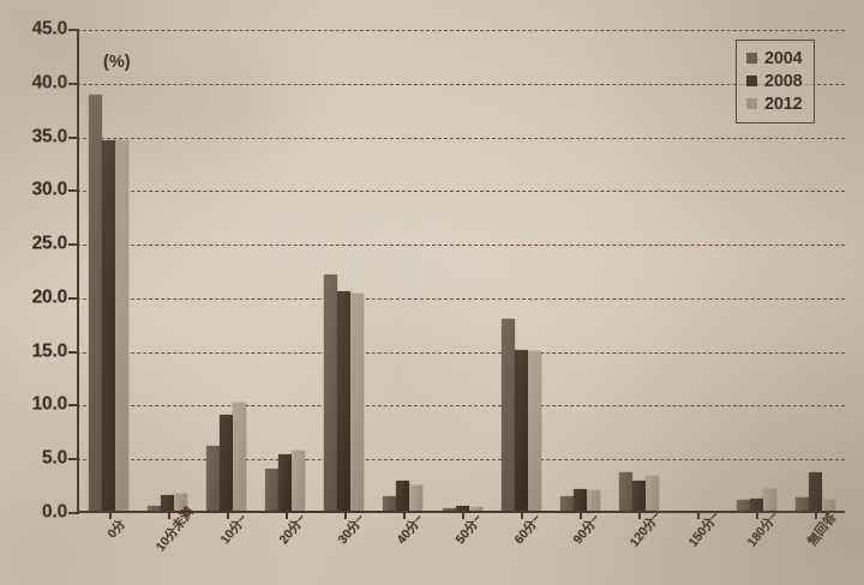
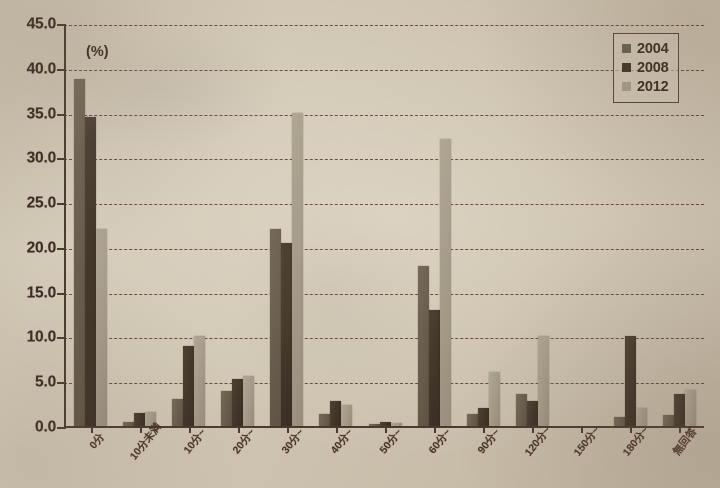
2012/0分: 34 -> 22
2004/10分~: 6 -> 3
2012/30分~: 20 -> 35
2008/60分~: 15 -> 13
2012/60分~: 15 -> 32
2012/90分~: 2 -> 6
2012/120分~: 3 -> 10
2008/180分~: 1 -> 10
2012/無回答: 1 -> 4
